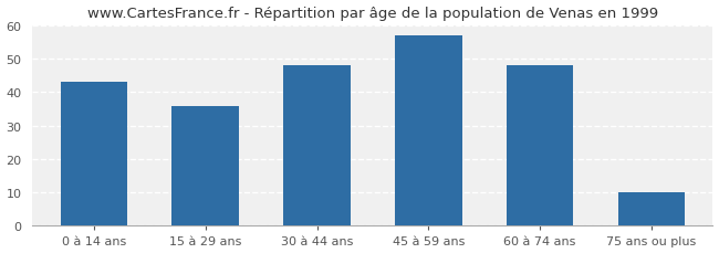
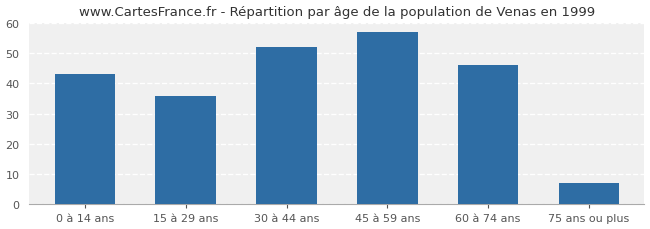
30 à 44 ans: 48 -> 52
60 à 74 ans: 48 -> 46
75 ans ou plus: 10 -> 7
